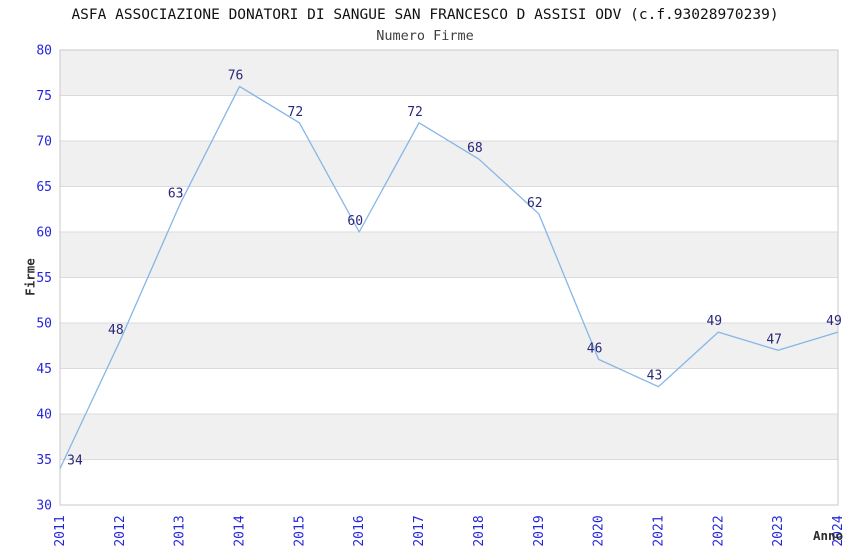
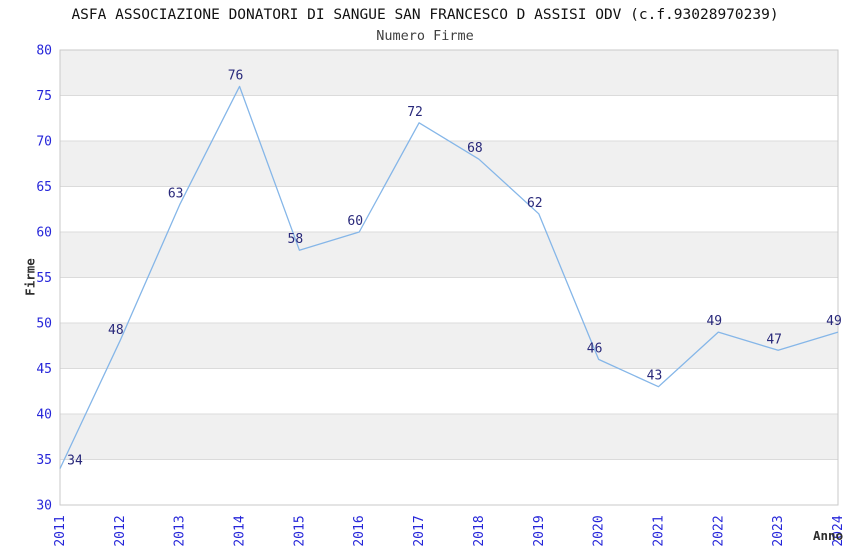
2015: 72 -> 58
